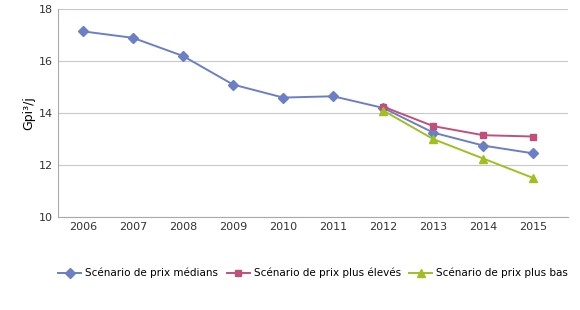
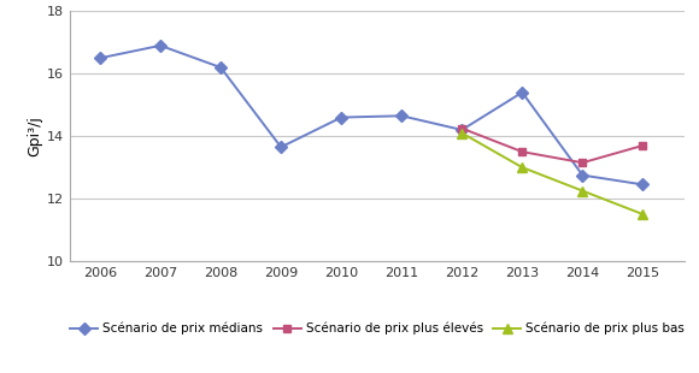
Scénario de prix médians/2006: 17.15 -> 16.50
Scénario de prix médians/2009: 15.10 -> 13.65
Scénario de prix médians/2013: 13.25 -> 15.40
Scénario de prix plus élevés/2015: 13.10 -> 13.70
